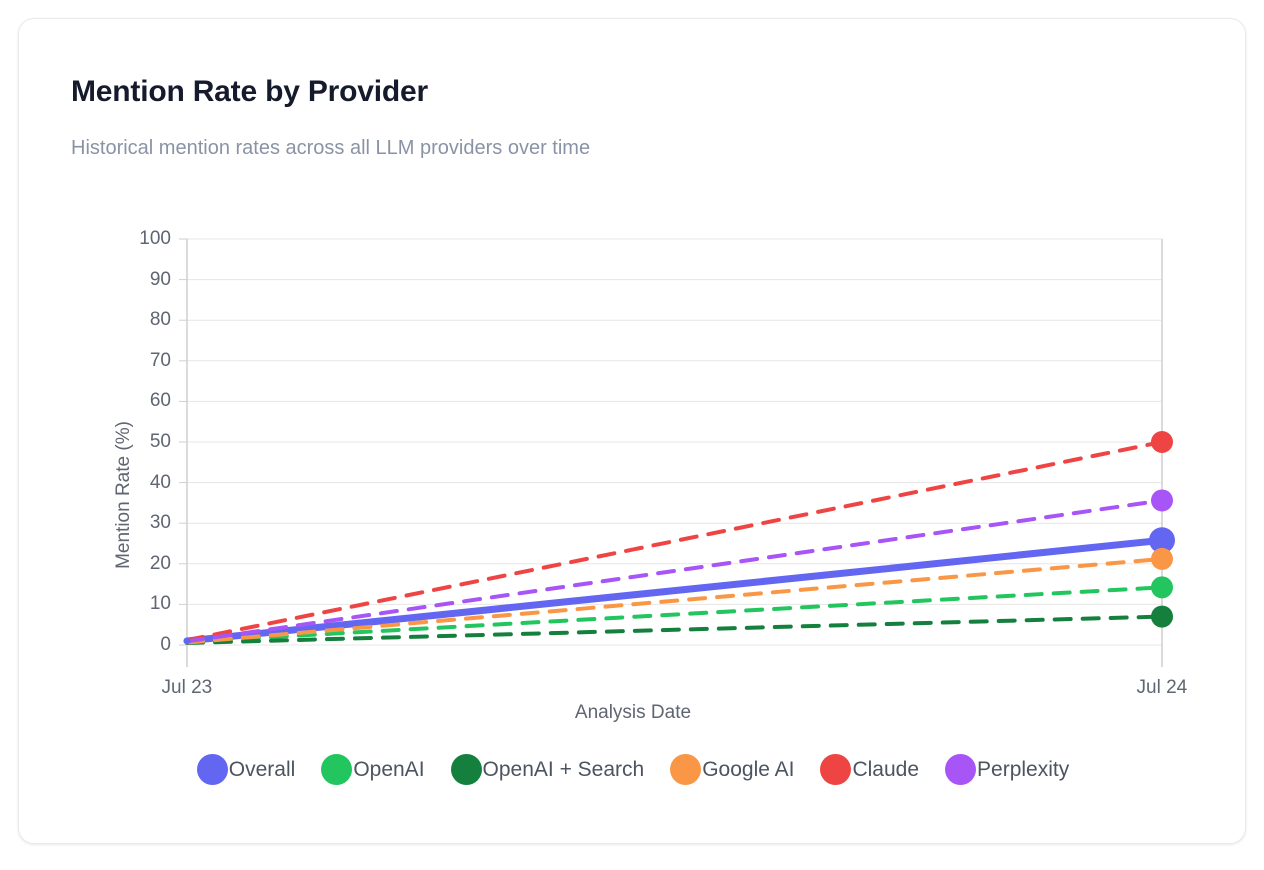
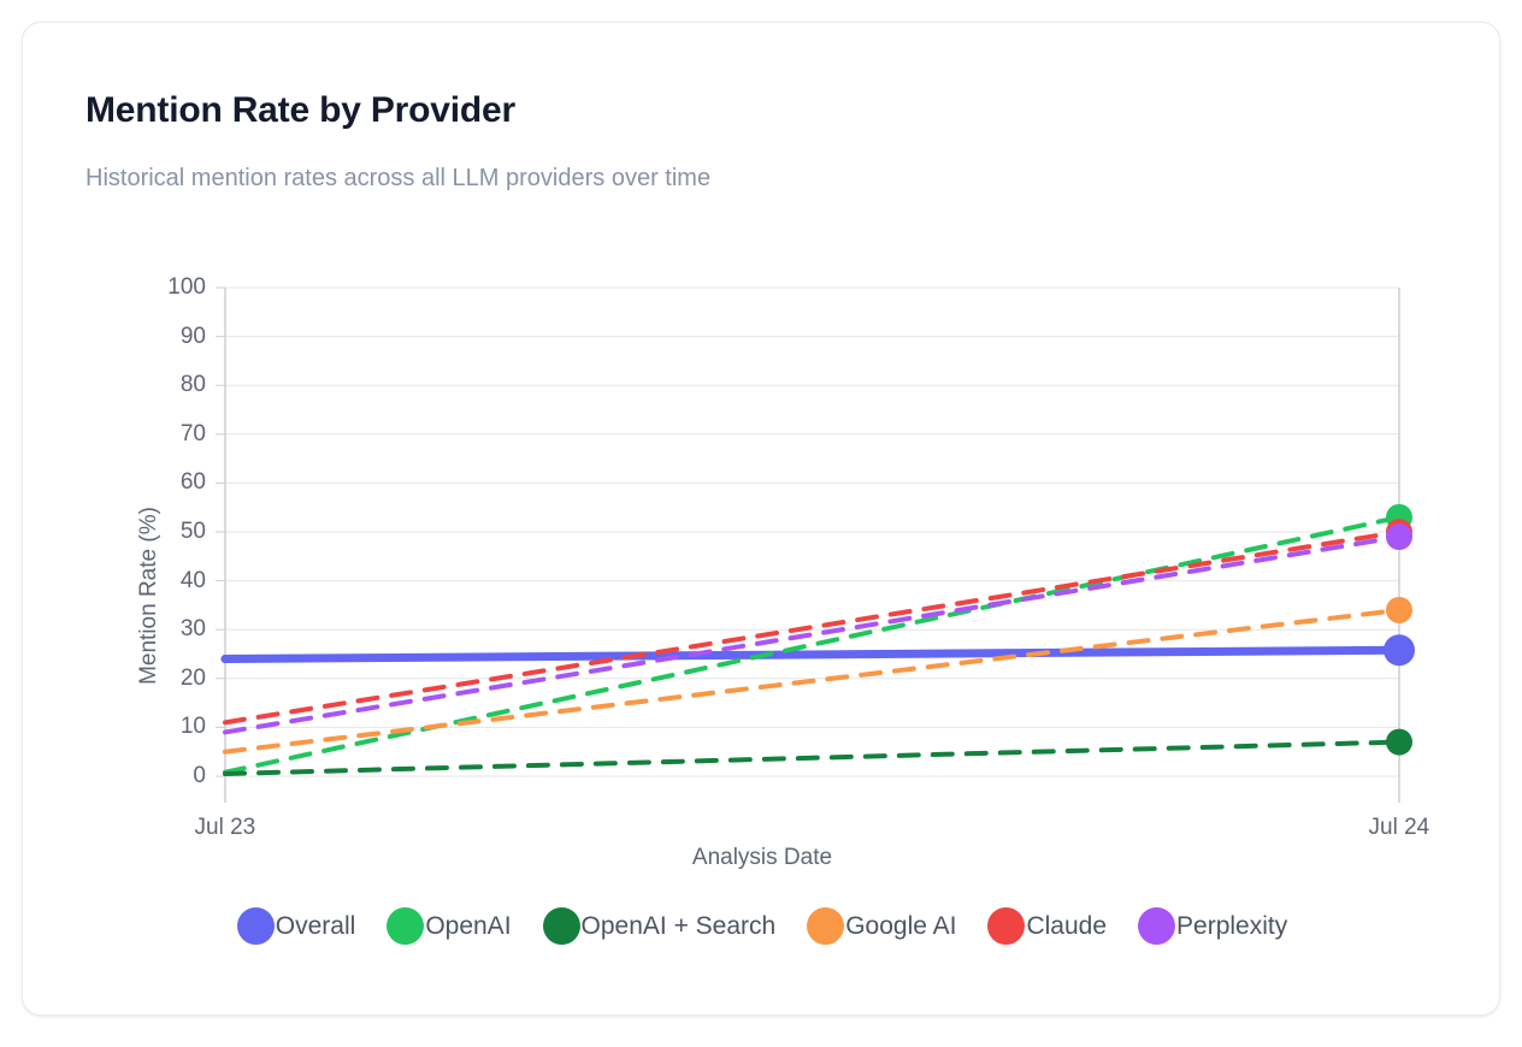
Overall/Jul 23: 1 -> 24
Google AI/Jul 23: 1 -> 5
Claude/Jul 23: 1 -> 11
Perplexity/Jul 23: 1 -> 9
OpenAI/Jul 24: 14 -> 53
Google AI/Jul 24: 21 -> 34
Perplexity/Jul 24: 36 -> 49
